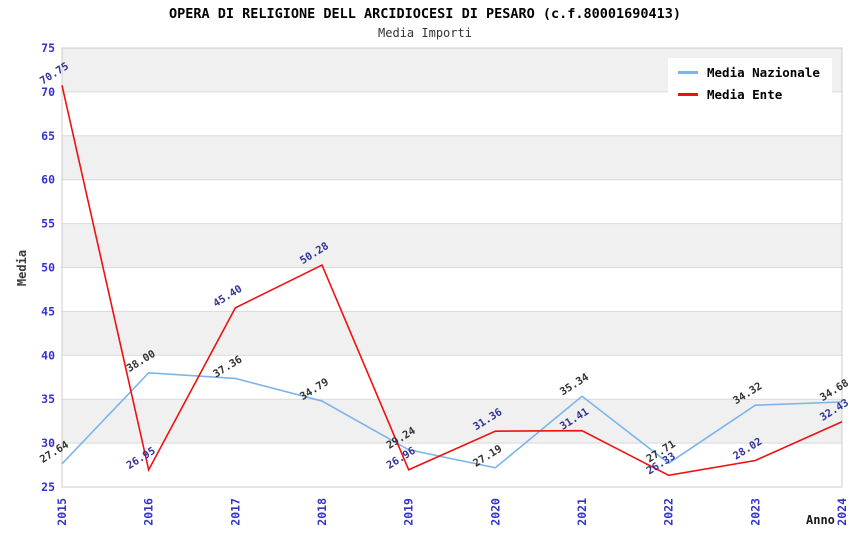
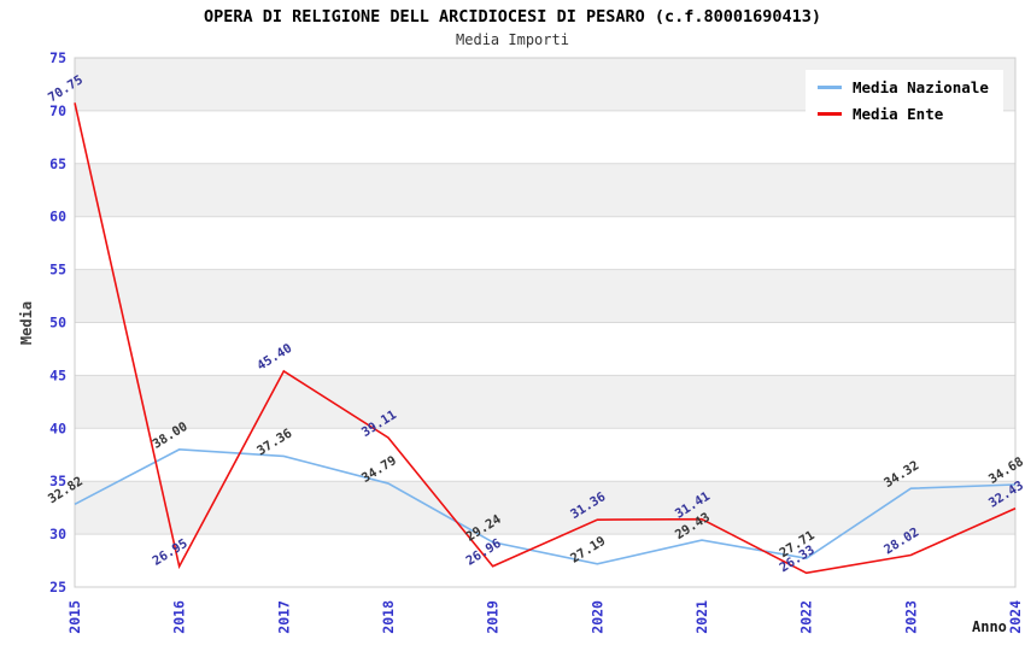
Media Nazionale/2015: 27.64 -> 32.82
Media Ente/2018: 50.28 -> 39.11
Media Nazionale/2021: 35.34 -> 29.43
